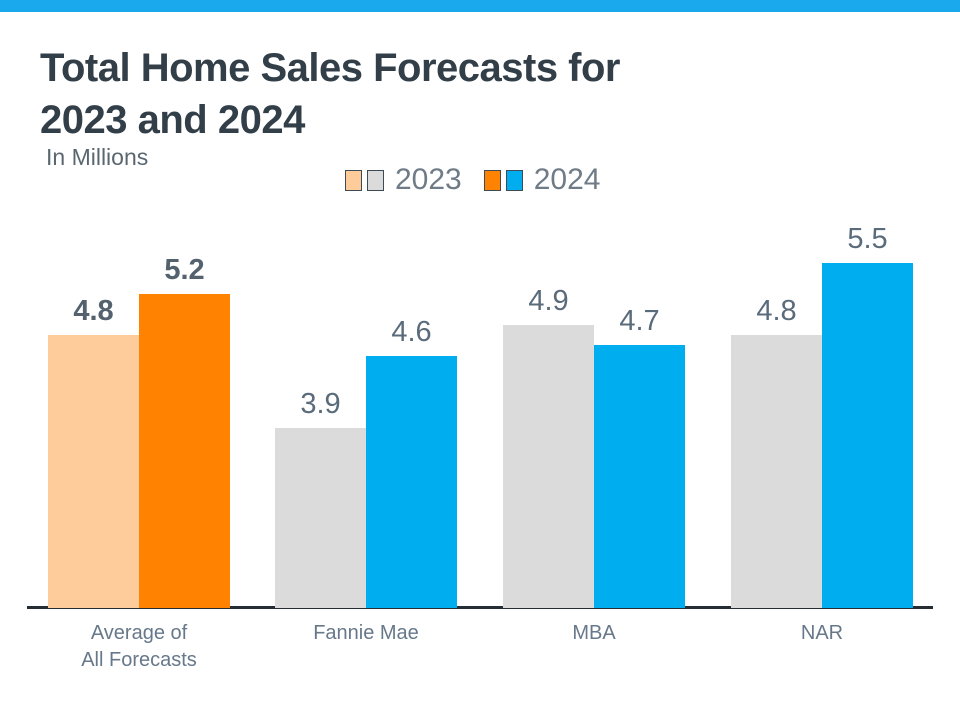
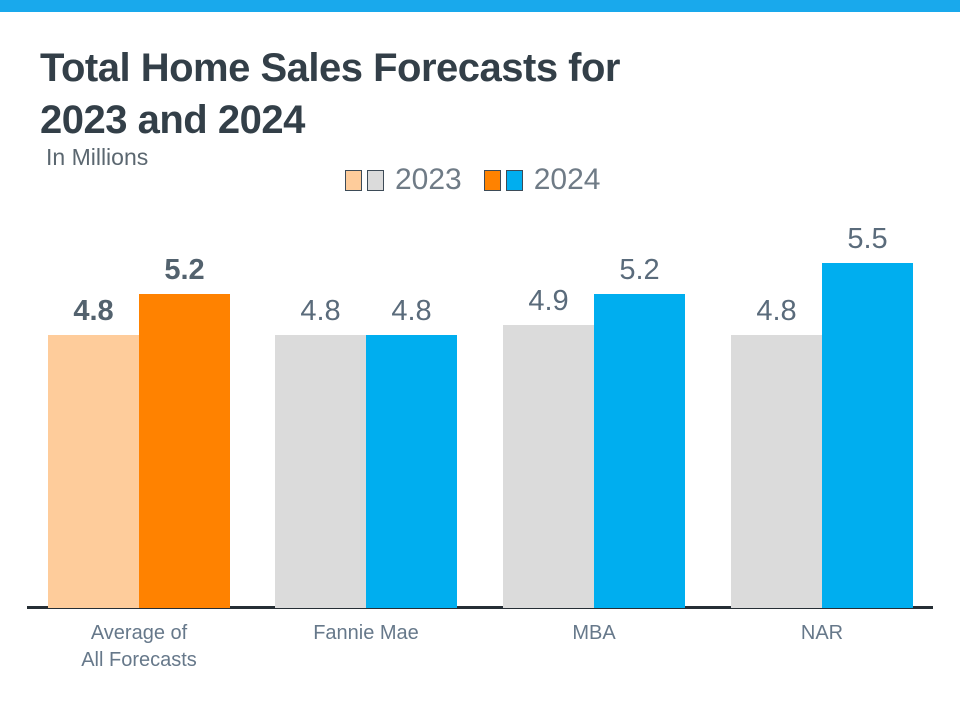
2023/Fannie Mae: 3.9 -> 4.8
2024/Fannie Mae: 4.6 -> 4.8
2024/MBA: 4.7 -> 5.2
